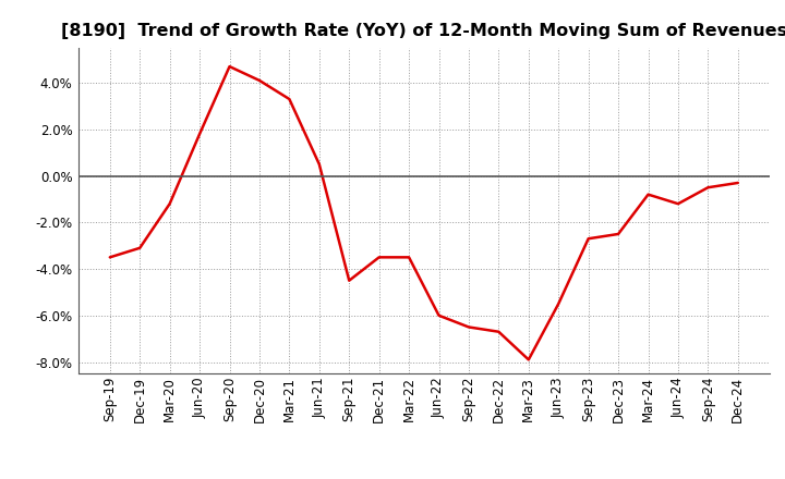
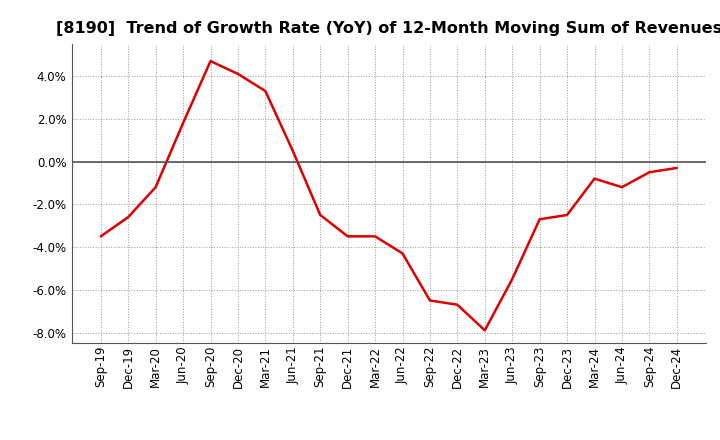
Dec-19: -3.1% -> -2.6%
Sep-21: -4.5% -> -2.5%
Jun-22: -6.0% -> -4.3%
